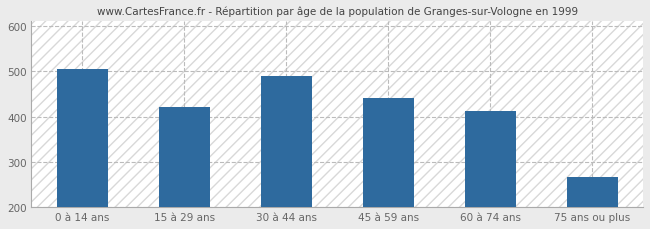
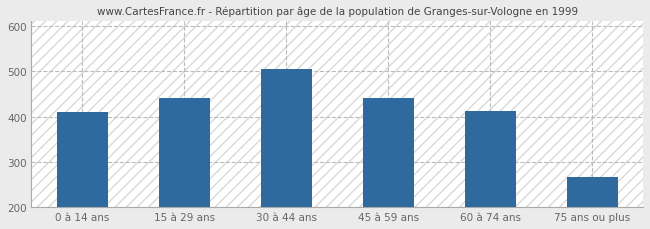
0 à 14 ans: 505 -> 410
15 à 29 ans: 420 -> 442
30 à 44 ans: 490 -> 504
